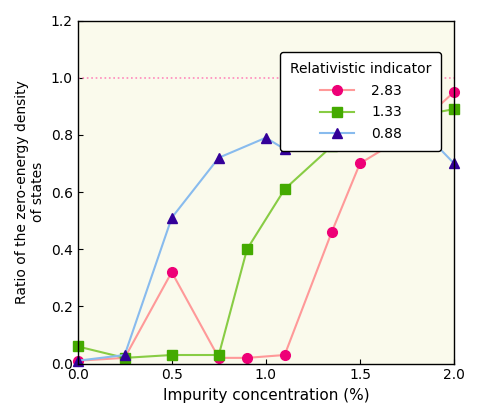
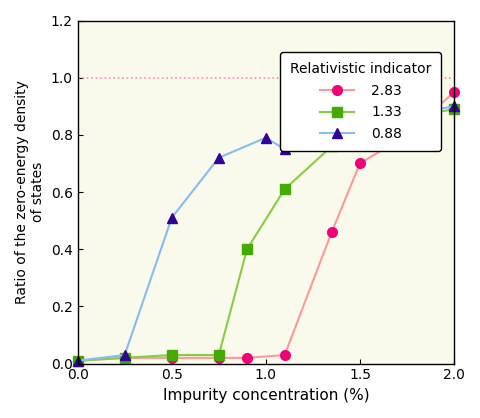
1.33/0.0: 0.06 -> 0.01
2.83/0.5: 0.32 -> 0.02
0.88/2.0: 0.70 -> 0.90
